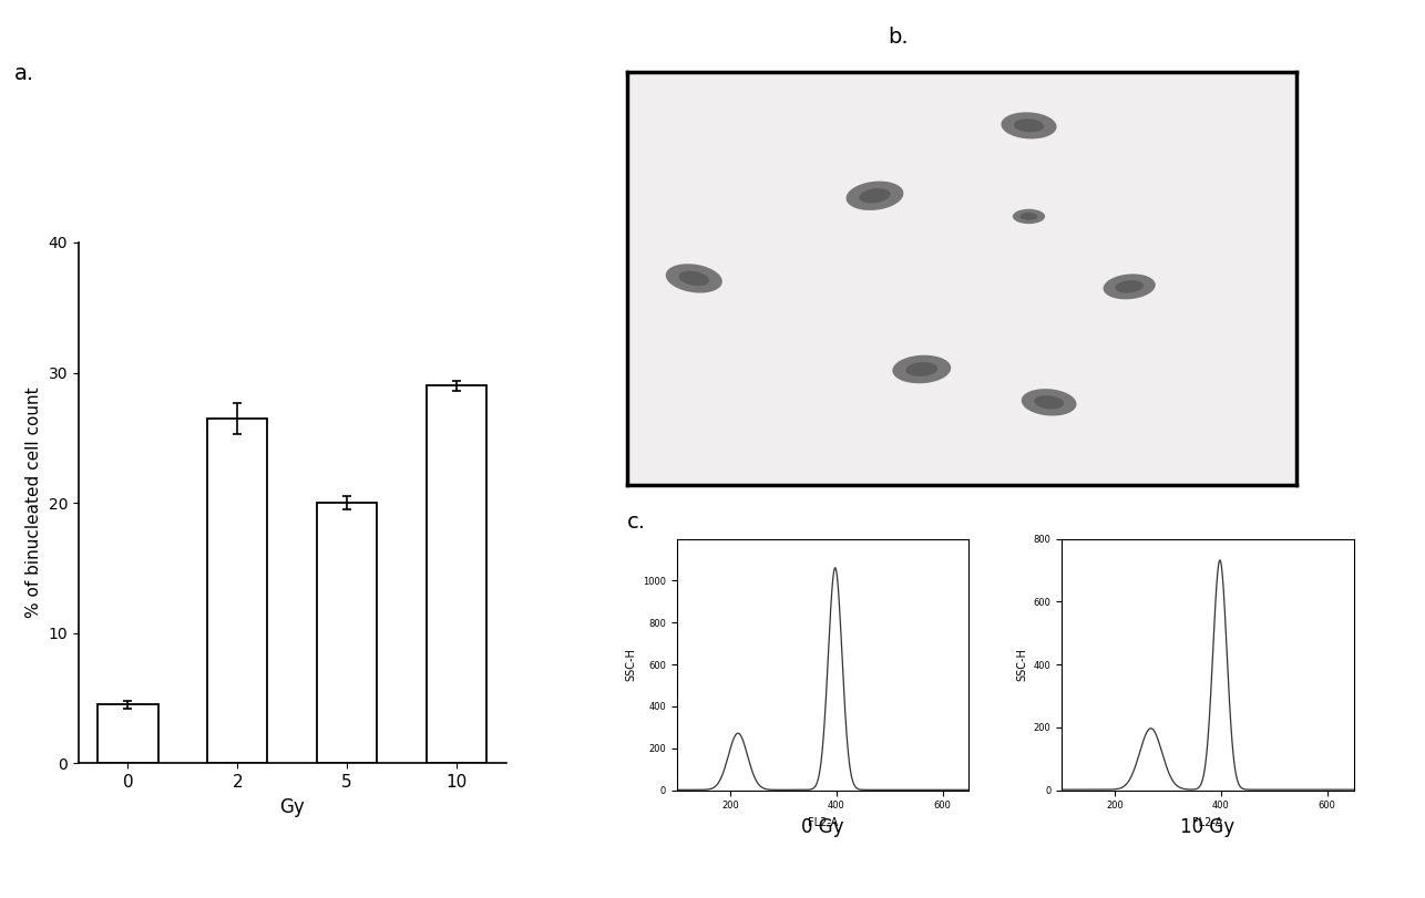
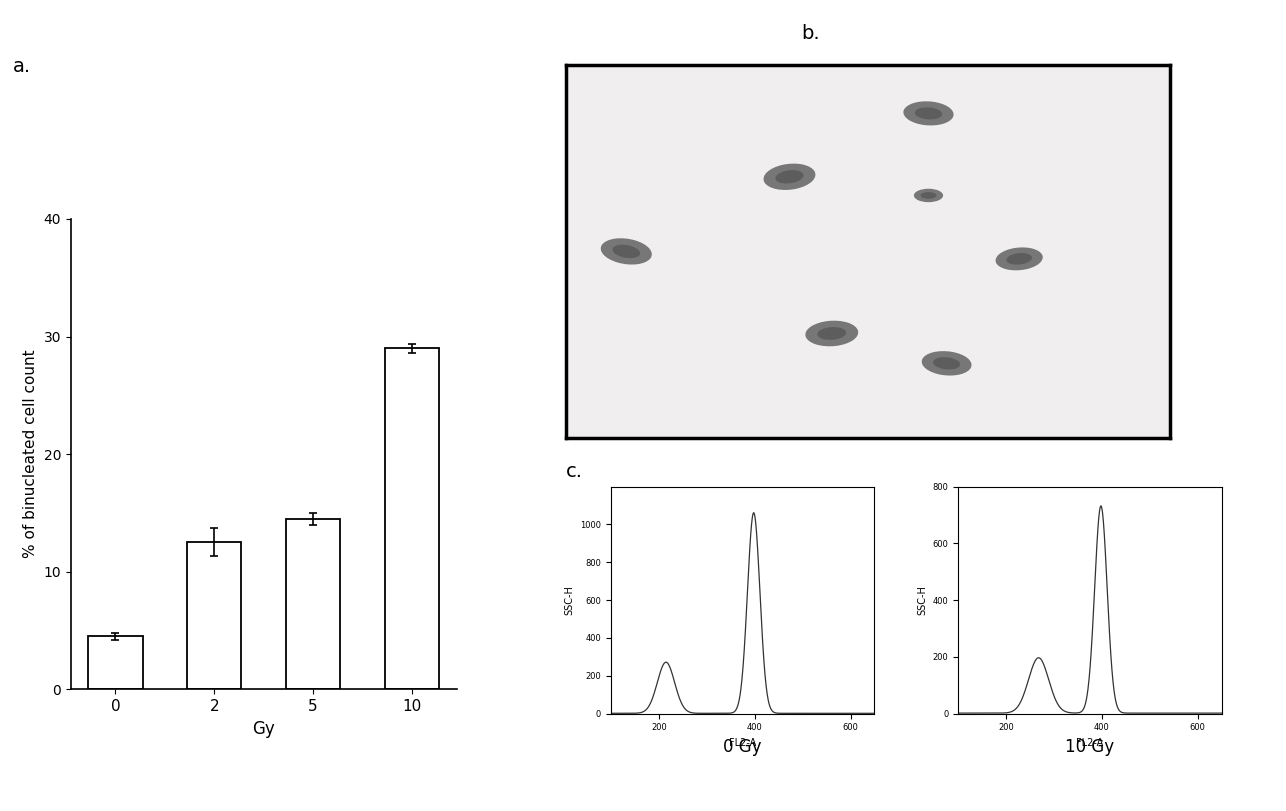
2: 26.5 -> 12.5
5: 20.0 -> 14.5
